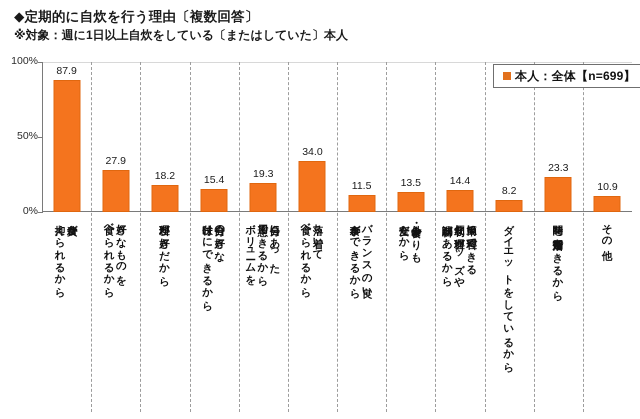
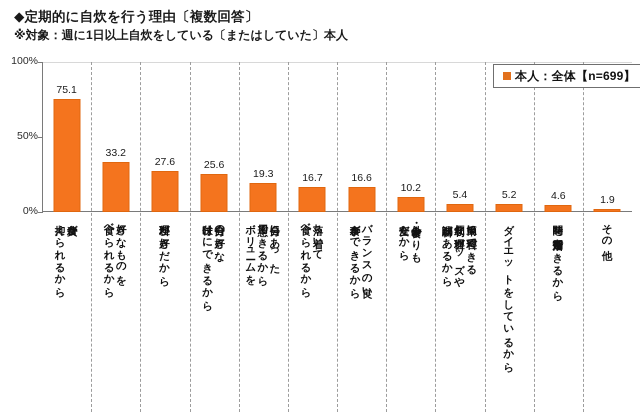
食費が抑えられるから: 87.9 -> 75.1
好きなものを食べられるから: 27.9 -> 33.2
料理が好きだから: 18.2 -> 27.6
自分の好きな味付けにできるから: 15.4 -> 25.6
落ち着いて食べられるから: 34.0 -> 16.7
バランスの良い食事ができるから: 11.5 -> 16.6
外食・中食よりも安全だから: 13.5 -> 10.2
簡単に料理できる便利な料理グッズや調味料があるから: 14.4 -> 5.4
ダイエットをしているから: 8.2 -> 5.2
時間を有効活用できるから: 23.3 -> 4.6
その他: 10.9 -> 1.9
